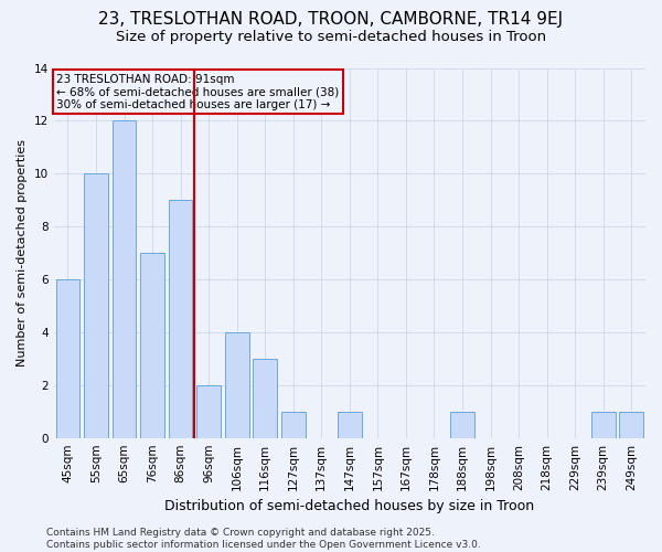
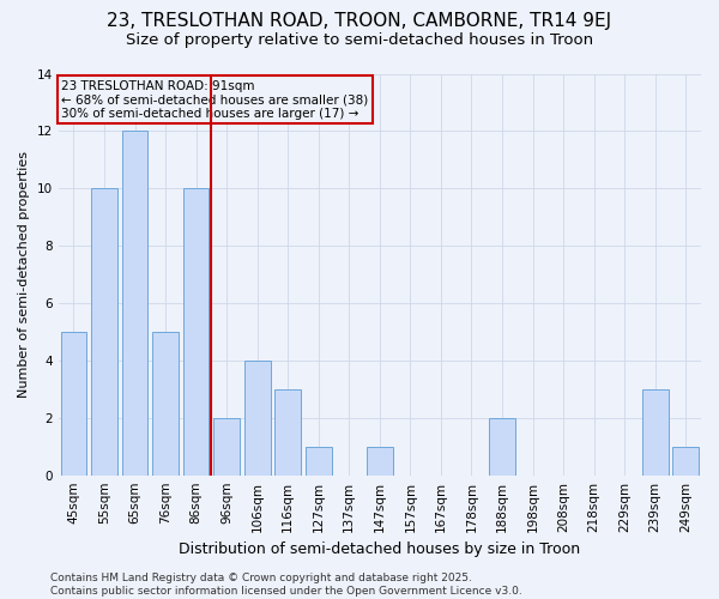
45sqm: 6 -> 5
76sqm: 7 -> 5
86sqm: 9 -> 10
188sqm: 1 -> 2
239sqm: 1 -> 3
